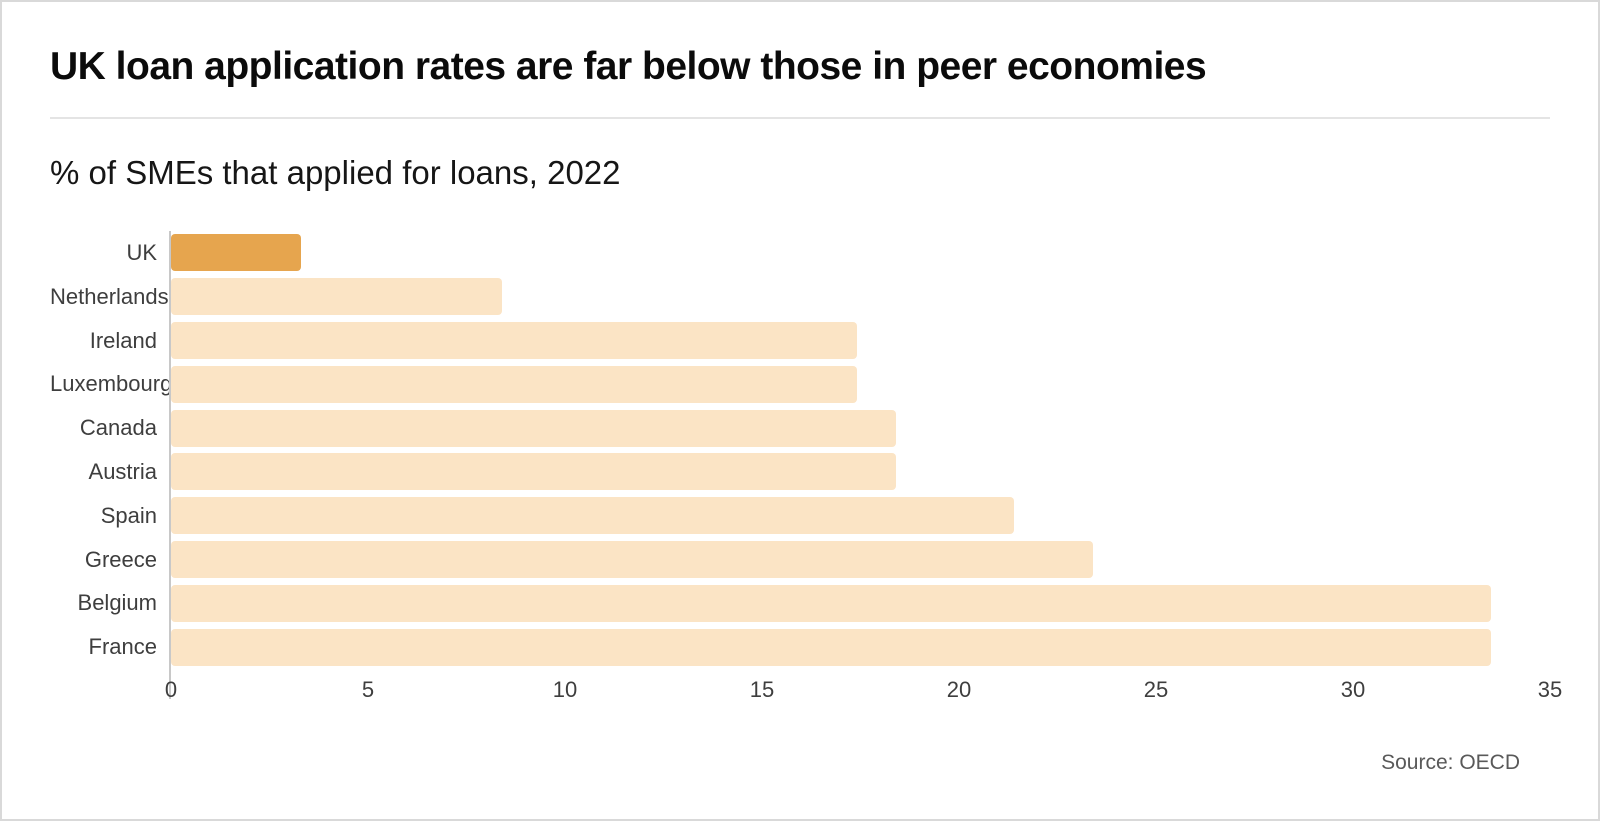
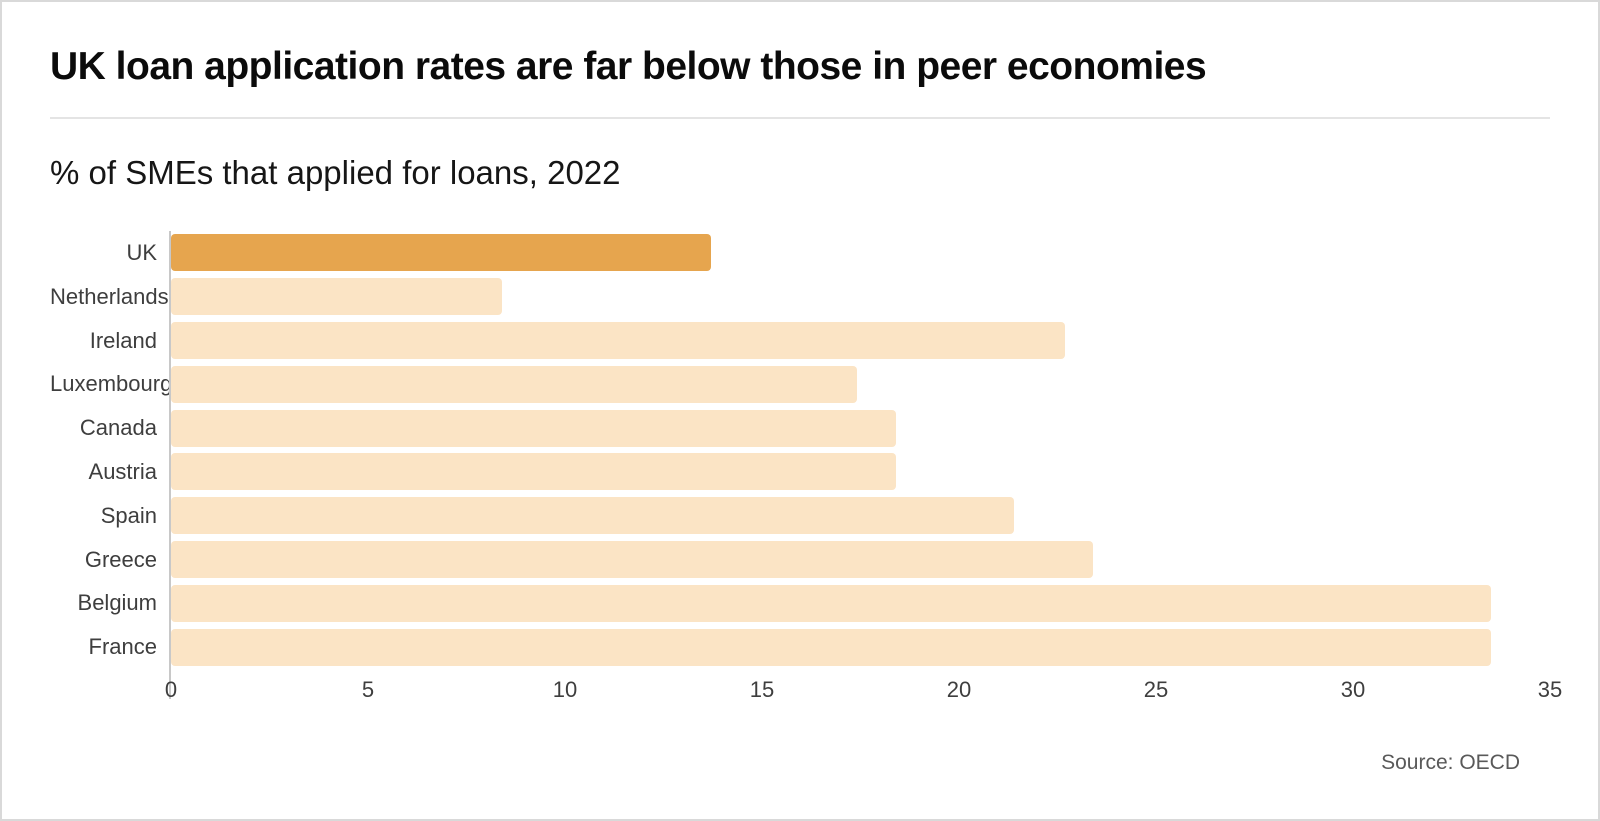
UK: 3.3 -> 13.7
Ireland: 17.4 -> 22.7
